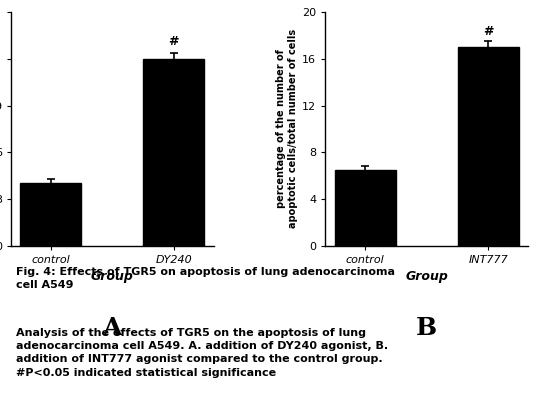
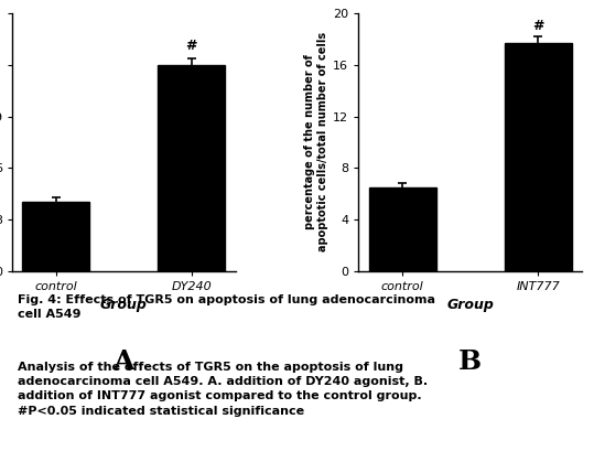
INT777: 17.0 -> 17.7
